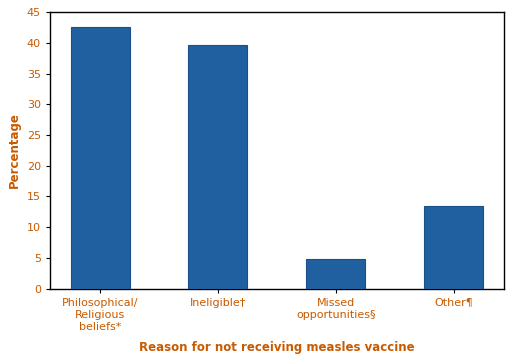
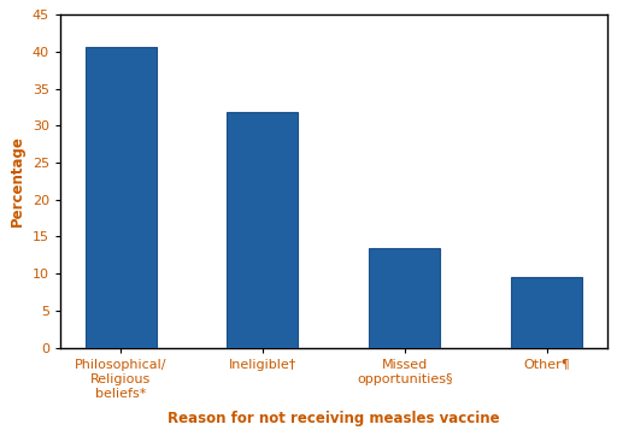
Philosophical/ Religious beliefs*: 42.6 -> 40.6
Ineligible†: 39.7 -> 31.8
Missed opportunities§: 4.8 -> 13.4
Other¶: 13.5 -> 9.6
